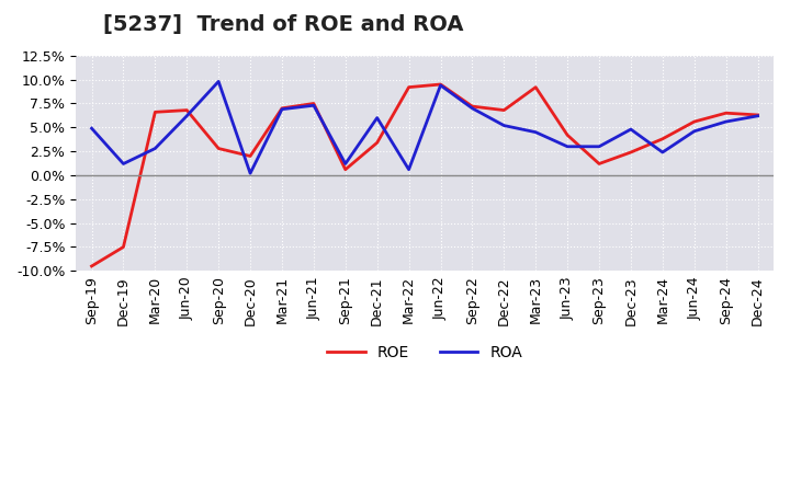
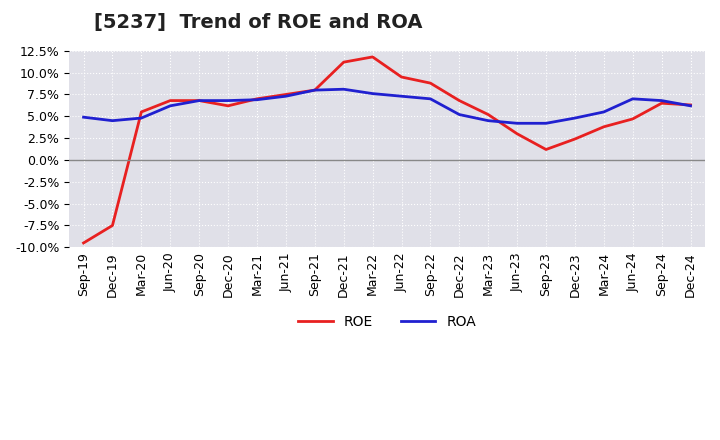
ROA/Dec-19: 1.2% -> 4.5%
ROE/Mar-20: 6.6% -> 5.5%
ROA/Mar-20: 2.8% -> 4.8%
ROE/Sep-20: 2.8% -> 6.8%
ROA/Sep-20: 9.8% -> 6.8%
ROE/Dec-20: 2.0% -> 6.2%
ROA/Dec-20: 0.2% -> 6.8%
ROE/Sep-21: 0.6% -> 8.0%
ROA/Sep-21: 1.2% -> 8.0%
ROE/Dec-21: 3.4% -> 11.2%
ROA/Dec-21: 6.0% -> 8.1%
ROE/Mar-22: 9.2% -> 11.8%
ROA/Mar-22: 0.6% -> 7.6%
ROA/Jun-22: 9.4% -> 7.3%
ROE/Sep-22: 7.2% -> 8.8%
ROE/Mar-23: 9.2% -> 5.2%
ROE/Jun-23: 4.2% -> 3.0%
ROA/Jun-23: 3.0% -> 4.2%
ROA/Sep-23: 3.0% -> 4.2%
ROA/Mar-24: 2.4% -> 5.5%
ROE/Jun-24: 5.6% -> 4.7%
ROA/Jun-24: 4.6% -> 7.0%
ROA/Sep-24: 5.6% -> 6.8%
